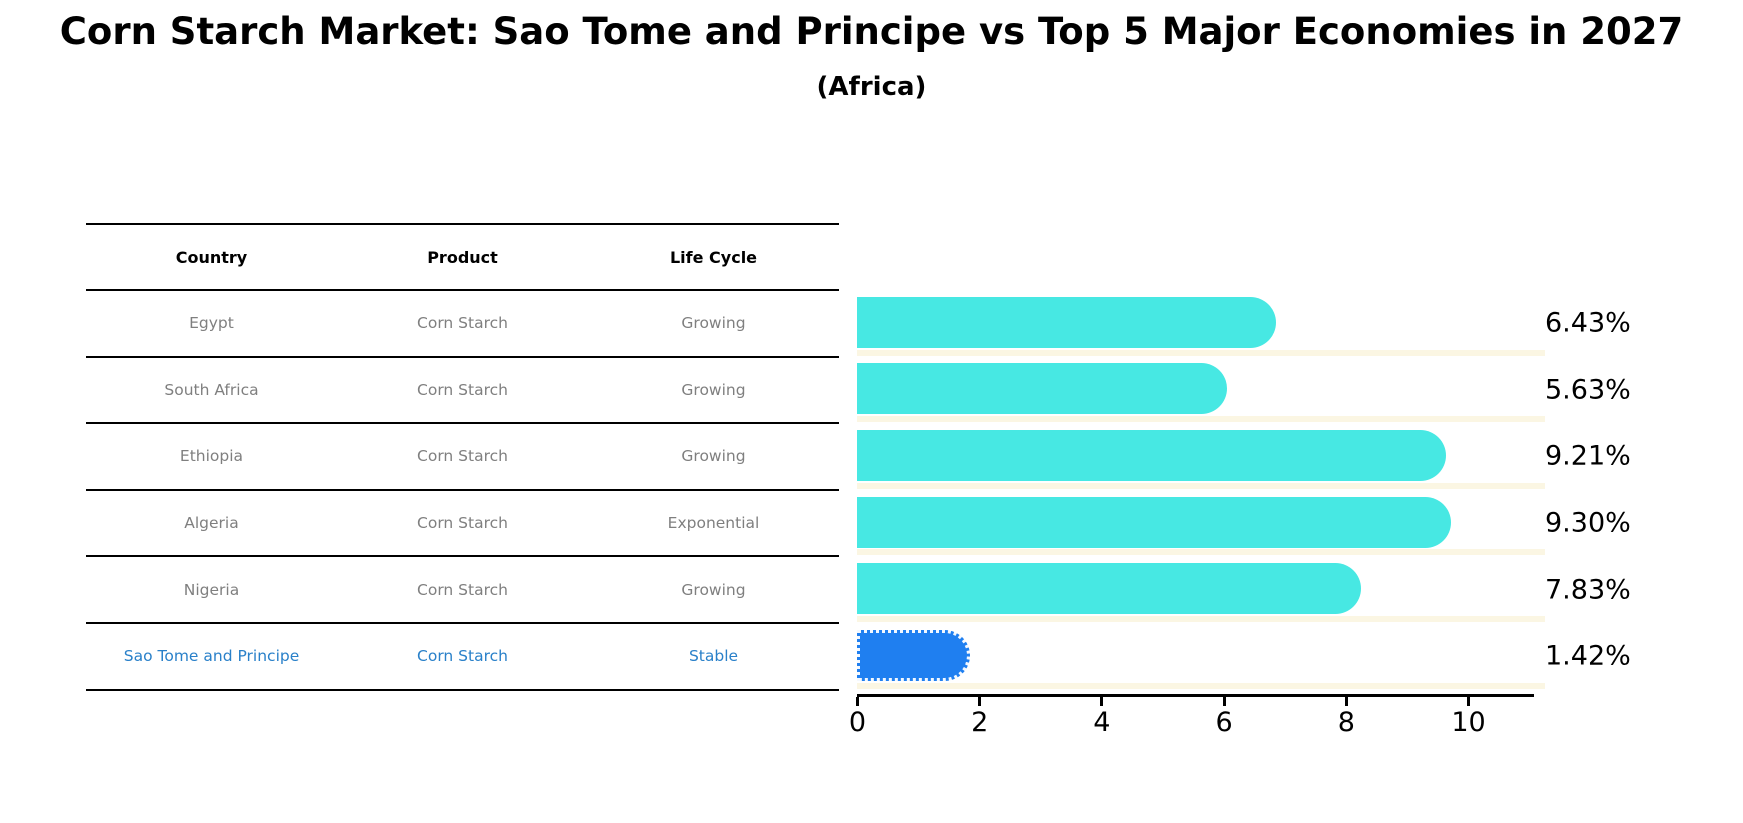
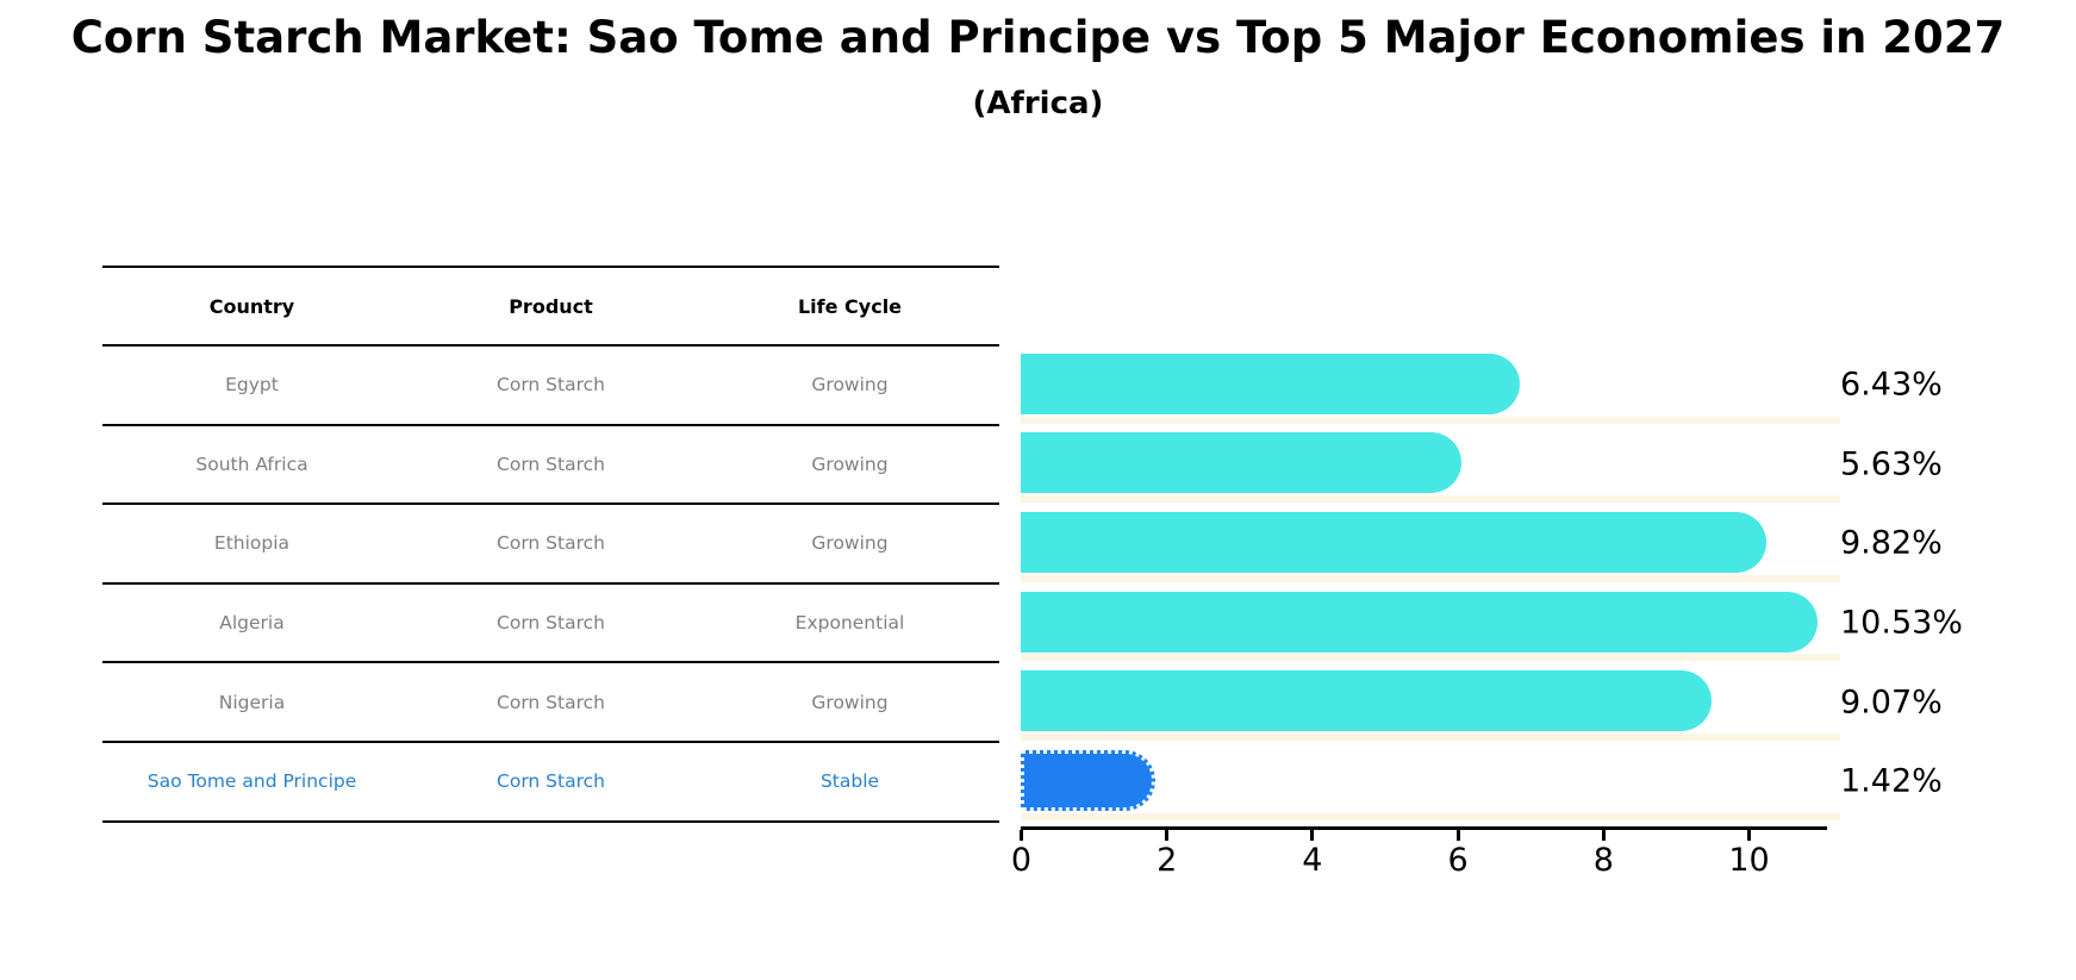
Ethiopia: 9.21% -> 9.82%
Algeria: 9.30% -> 10.53%
Nigeria: 7.83% -> 9.07%
